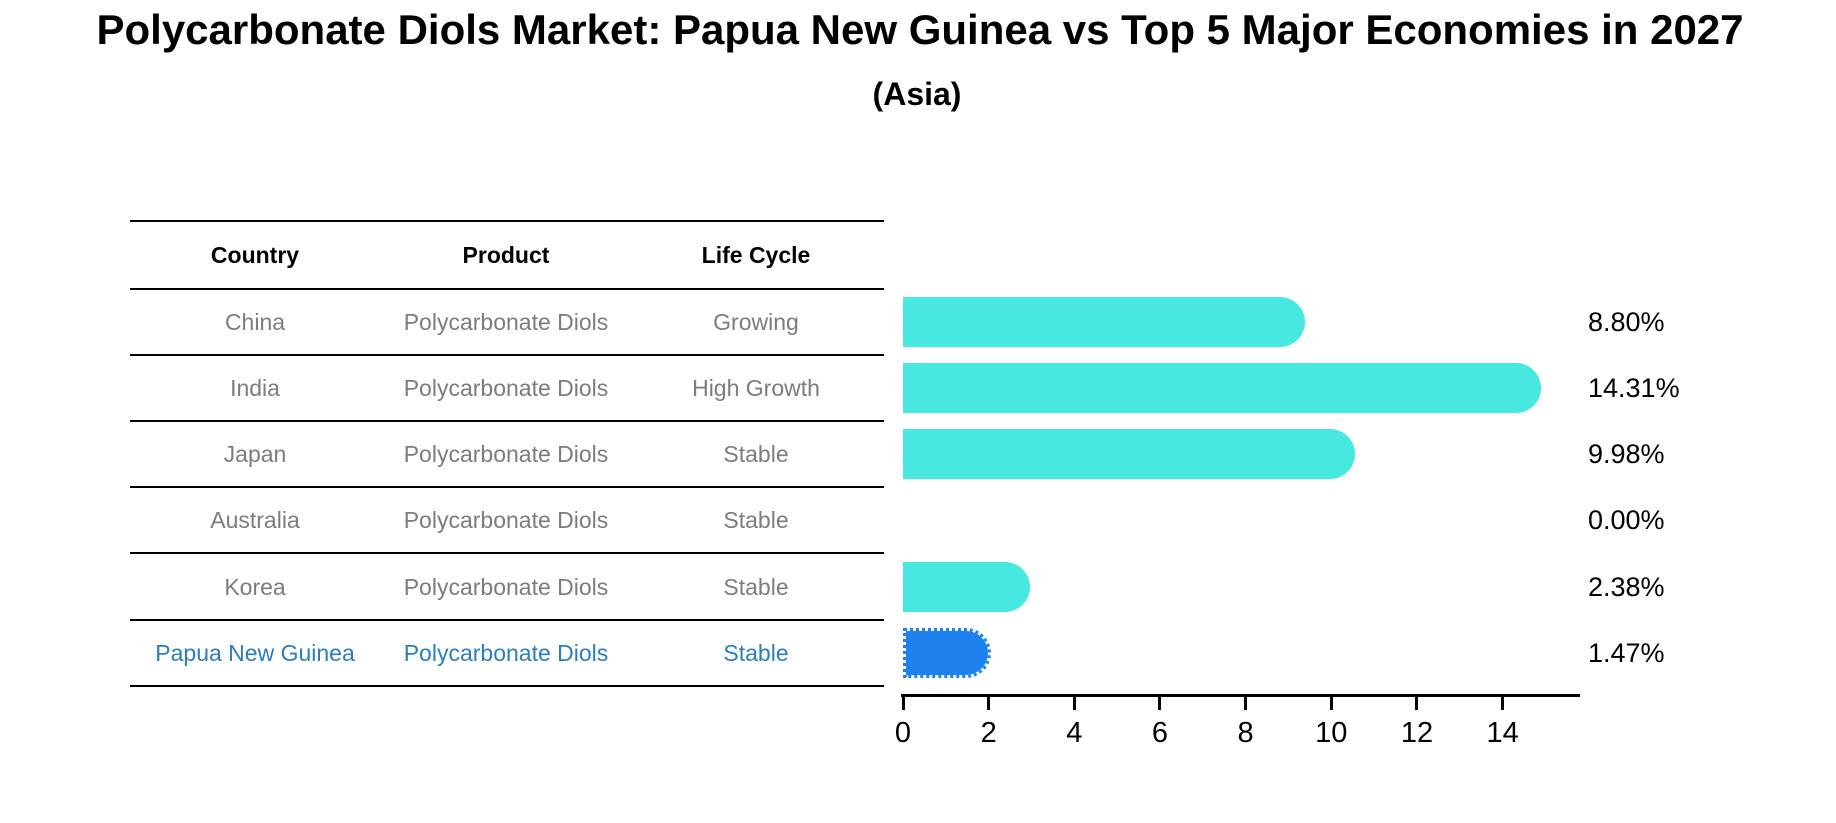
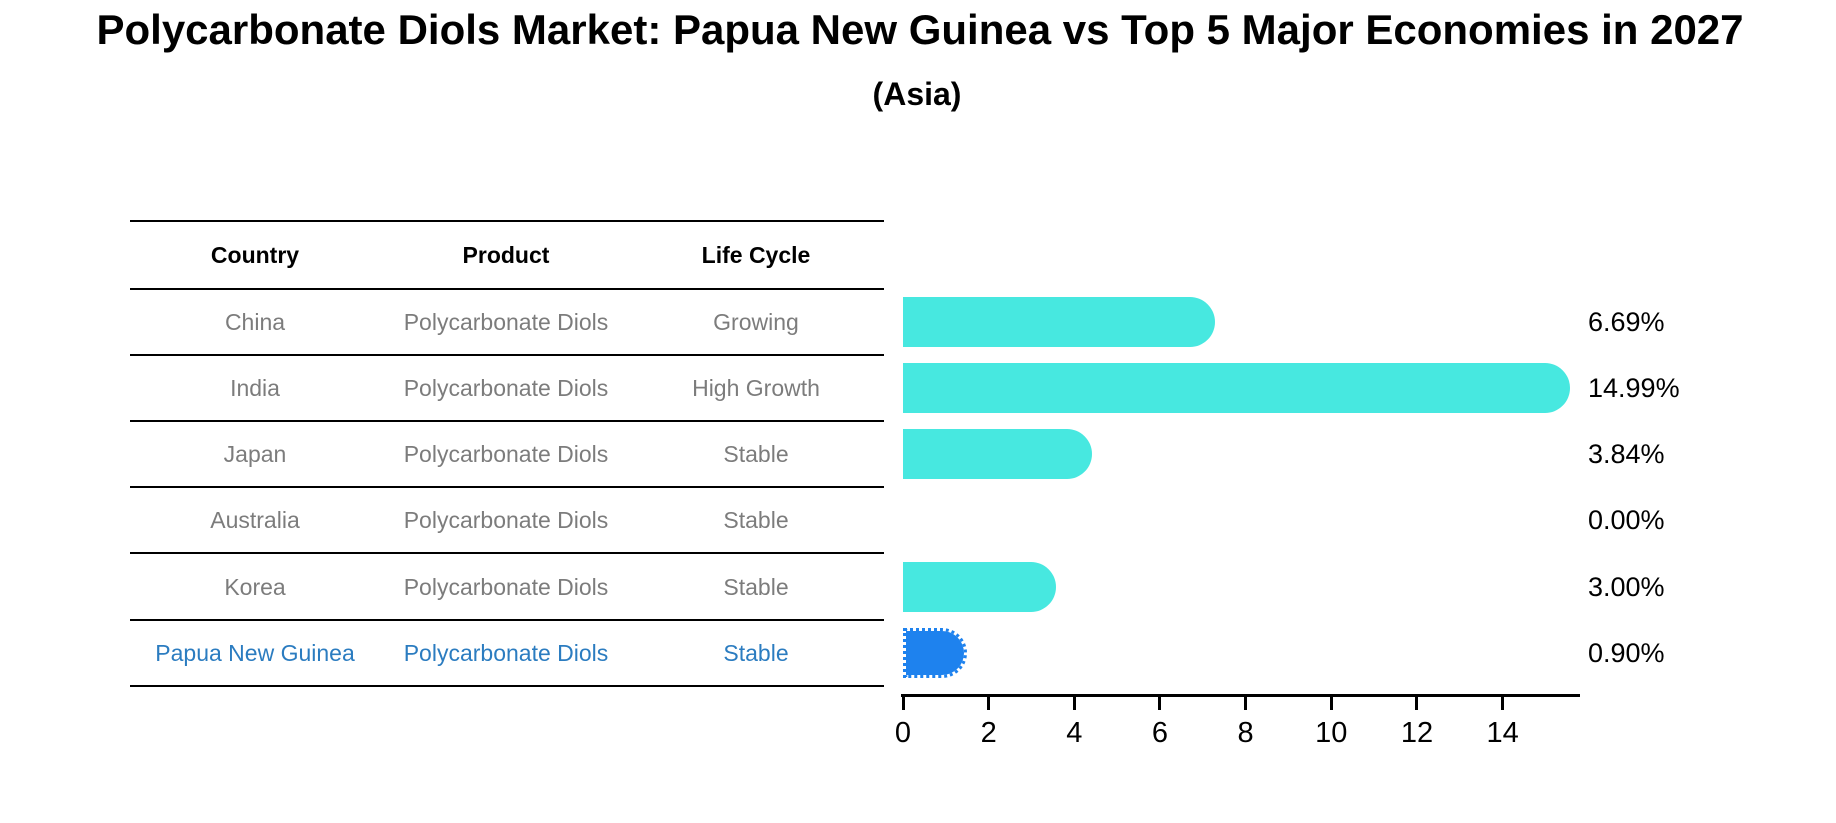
China: 8.80% -> 6.69%
India: 14.31% -> 14.99%
Japan: 9.98% -> 3.84%
Korea: 2.38% -> 3.00%
Papua New Guinea: 1.47% -> 0.90%
